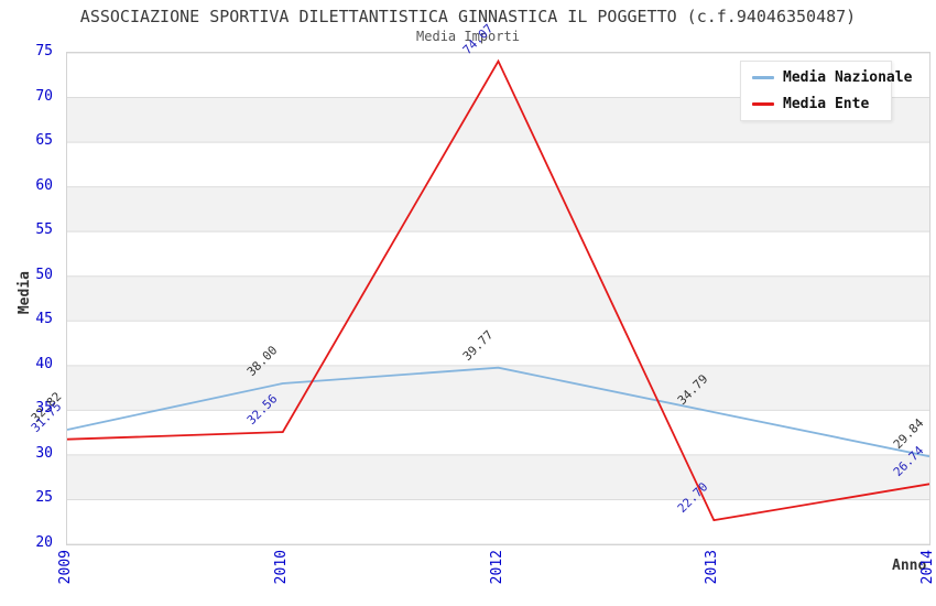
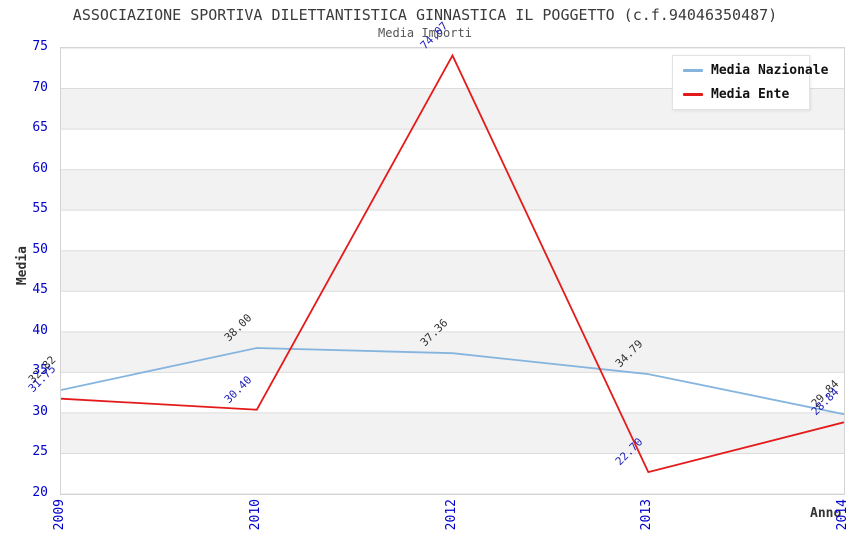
Media Ente/2010: 32.56 -> 30.40
Media Nazionale/2012: 39.77 -> 37.36
Media Ente/2014: 26.74 -> 28.84
